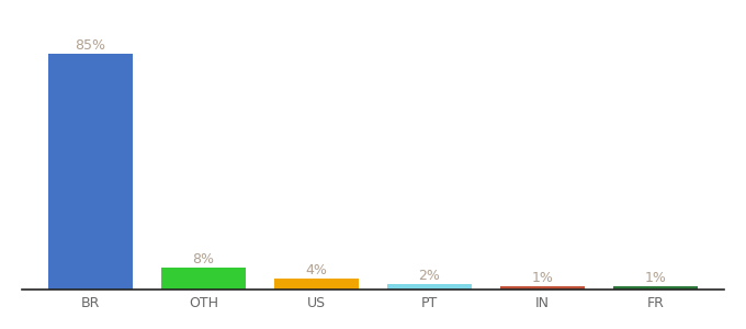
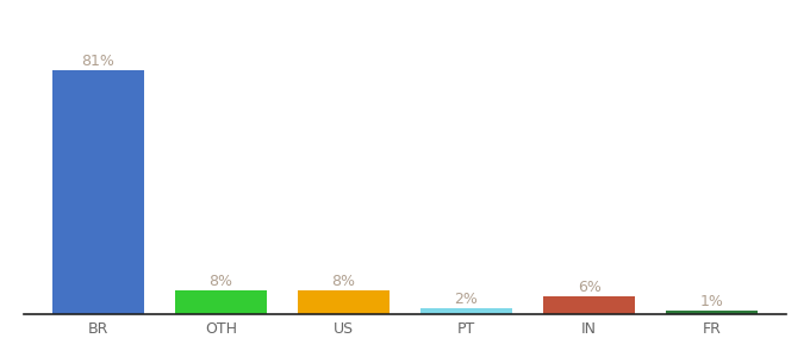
BR: 85% -> 81%
US: 4% -> 8%
IN: 1% -> 6%
